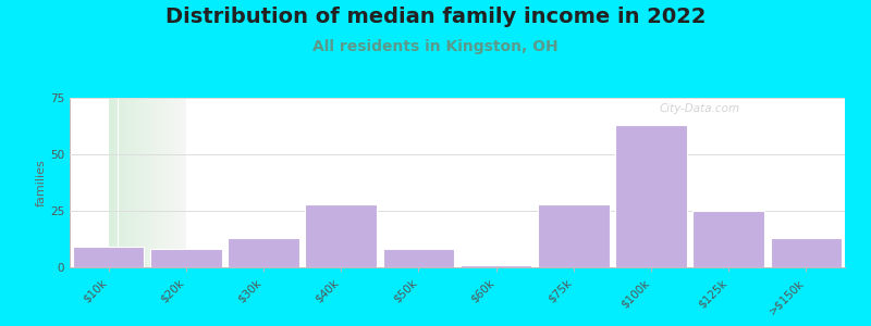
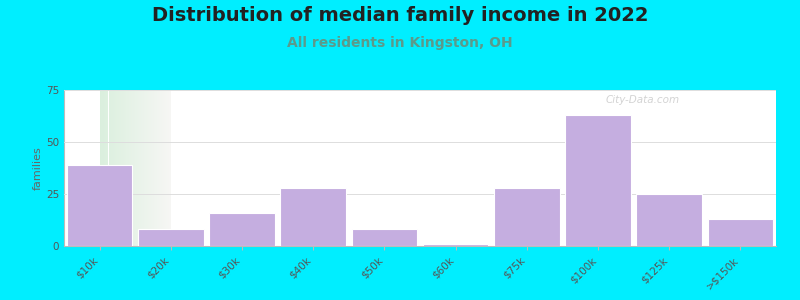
$10k: 9 -> 39
$30k: 13 -> 16
